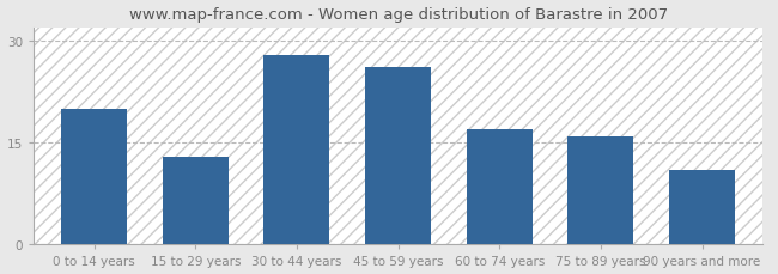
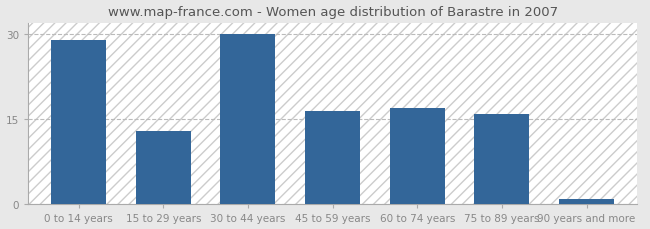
0 to 14 years: 20.0 -> 29.0
30 to 44 years: 28.0 -> 30.0
45 to 59 years: 26.2 -> 16.5
90 years and more: 11.0 -> 1.0
